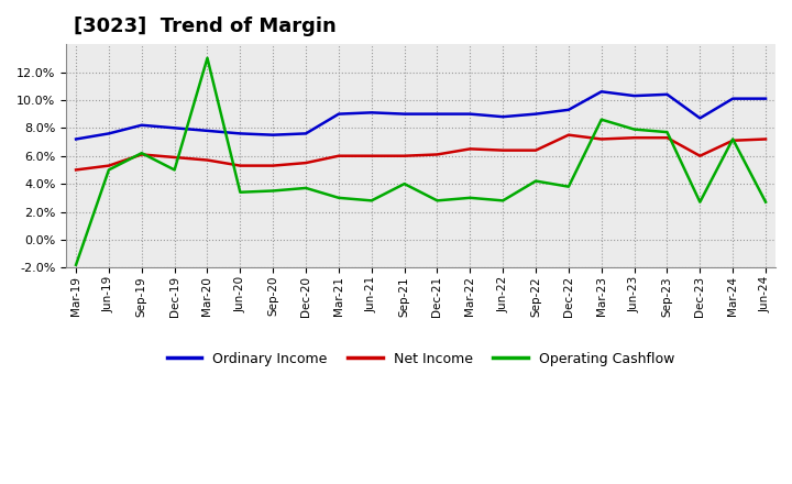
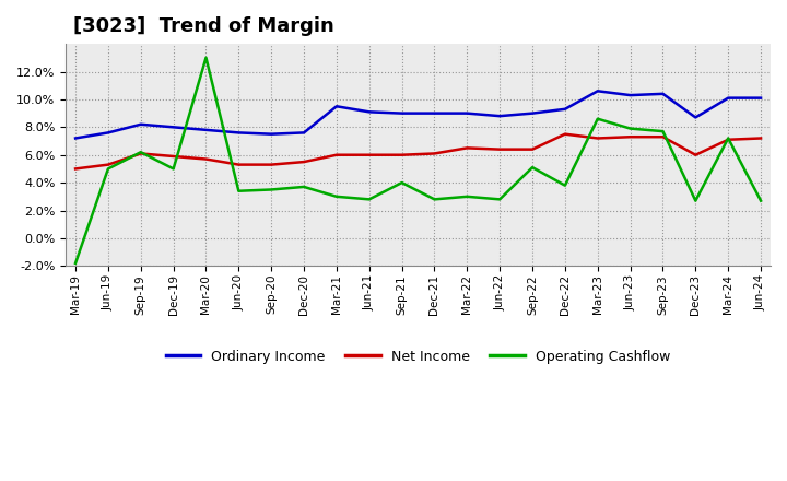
Ordinary Income/Mar-21: 9.0% -> 9.5%
Operating Cashflow/Sep-22: 4.2% -> 5.1%
